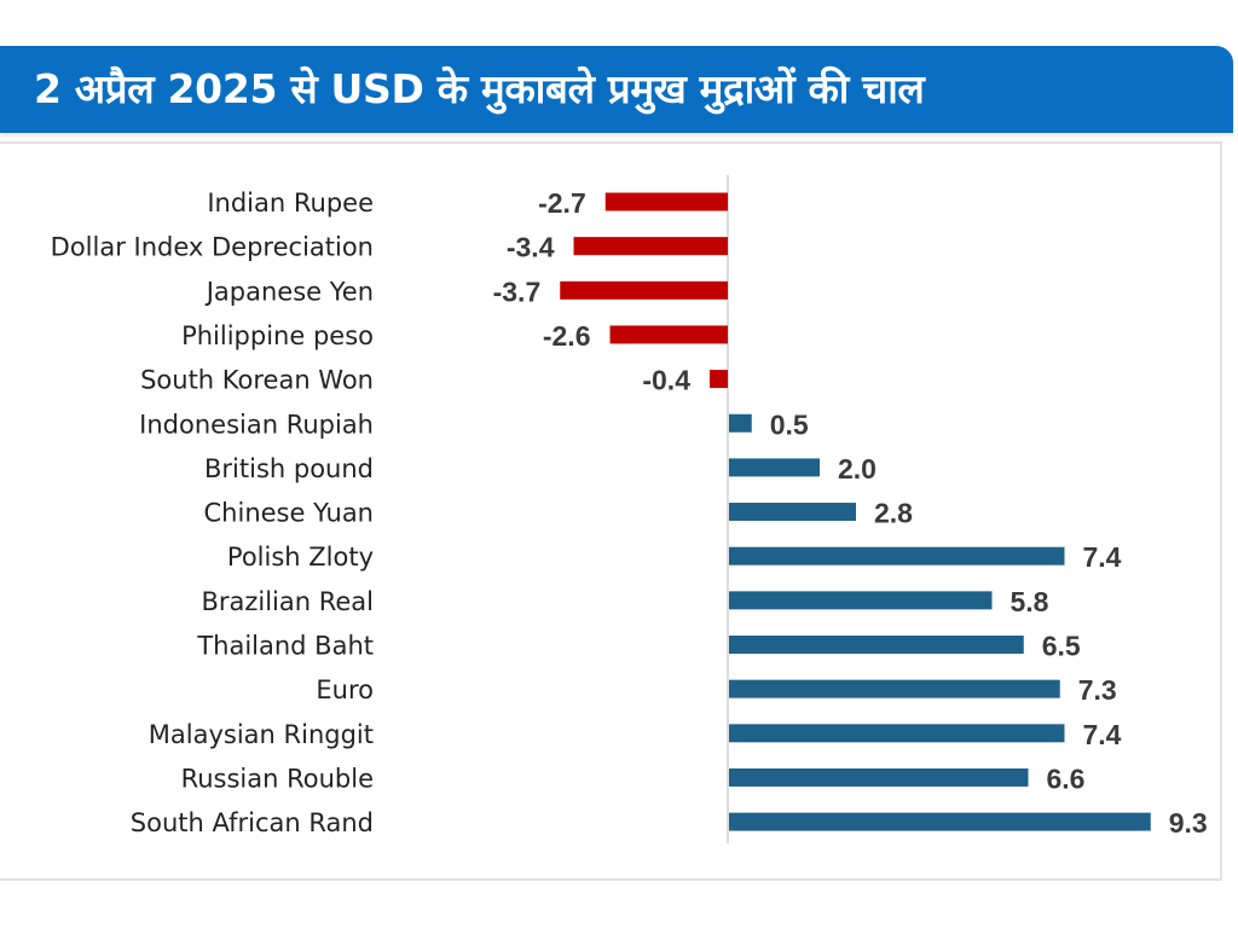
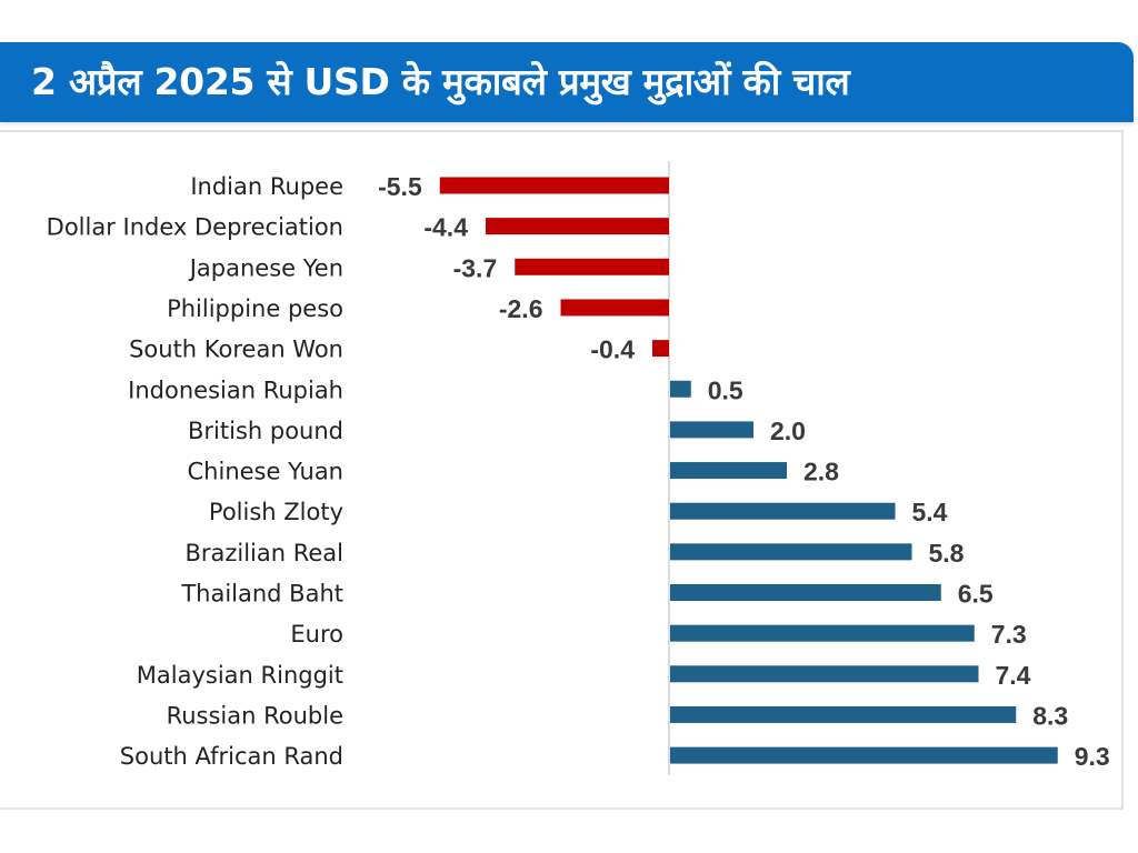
Indian Rupee: -2.7 -> -5.5
Dollar Index Depreciation: -3.4 -> -4.4
Polish Zloty: 7.4 -> 5.4
Russian Rouble: 6.6 -> 8.3
